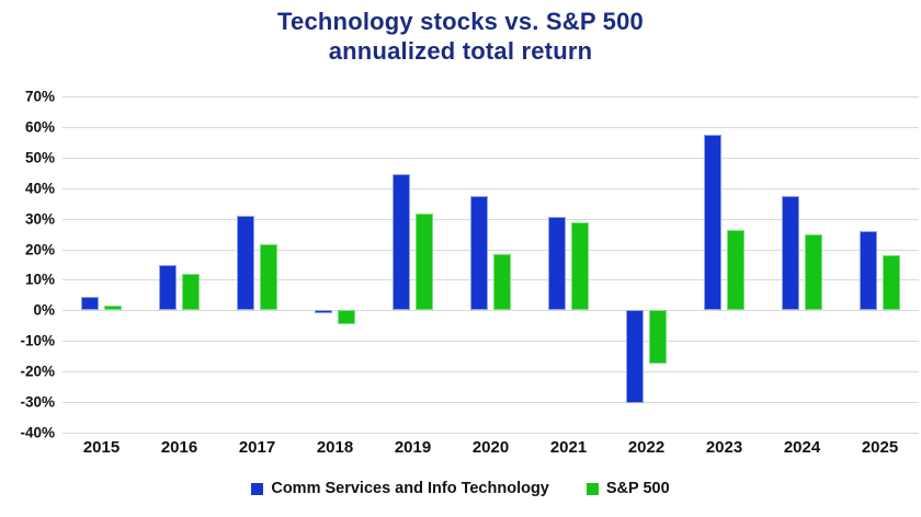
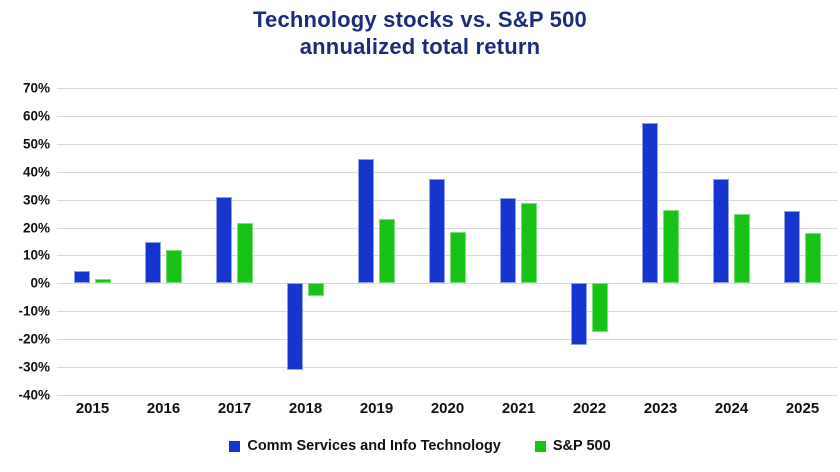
Comm Services and Info Technology/2018: -1% -> -31%
S&P 500/2019: 32% -> 23%
Comm Services and Info Technology/2022: -30% -> -22%
